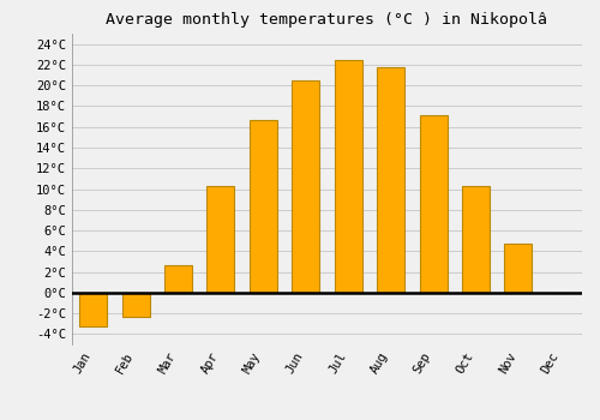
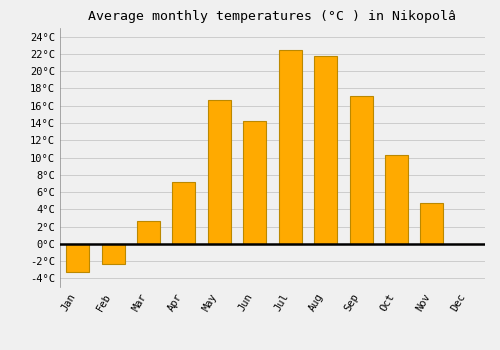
Apr: 10.3°C -> 7.2°C
Jun: 20.5°C -> 14.2°C
